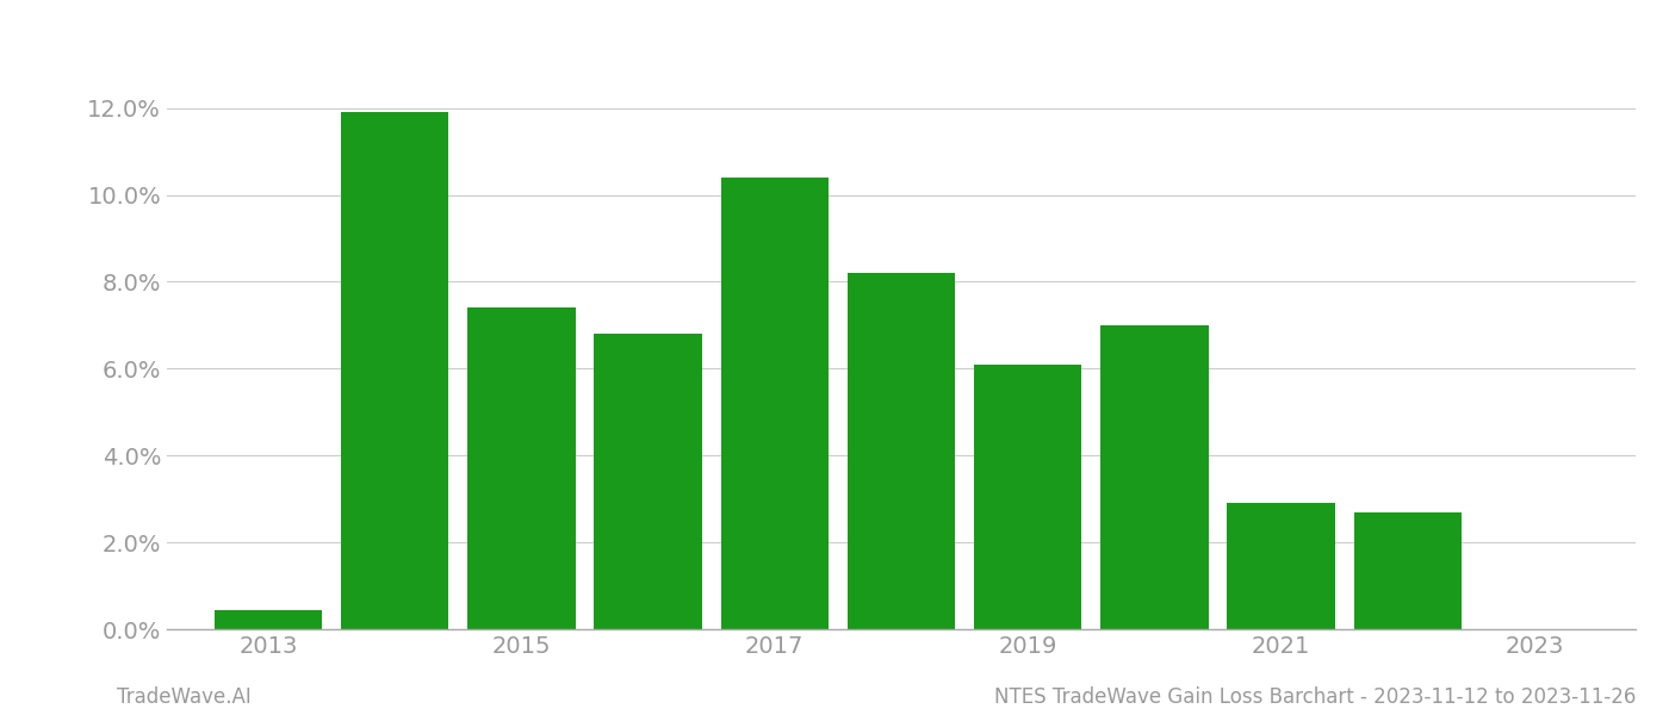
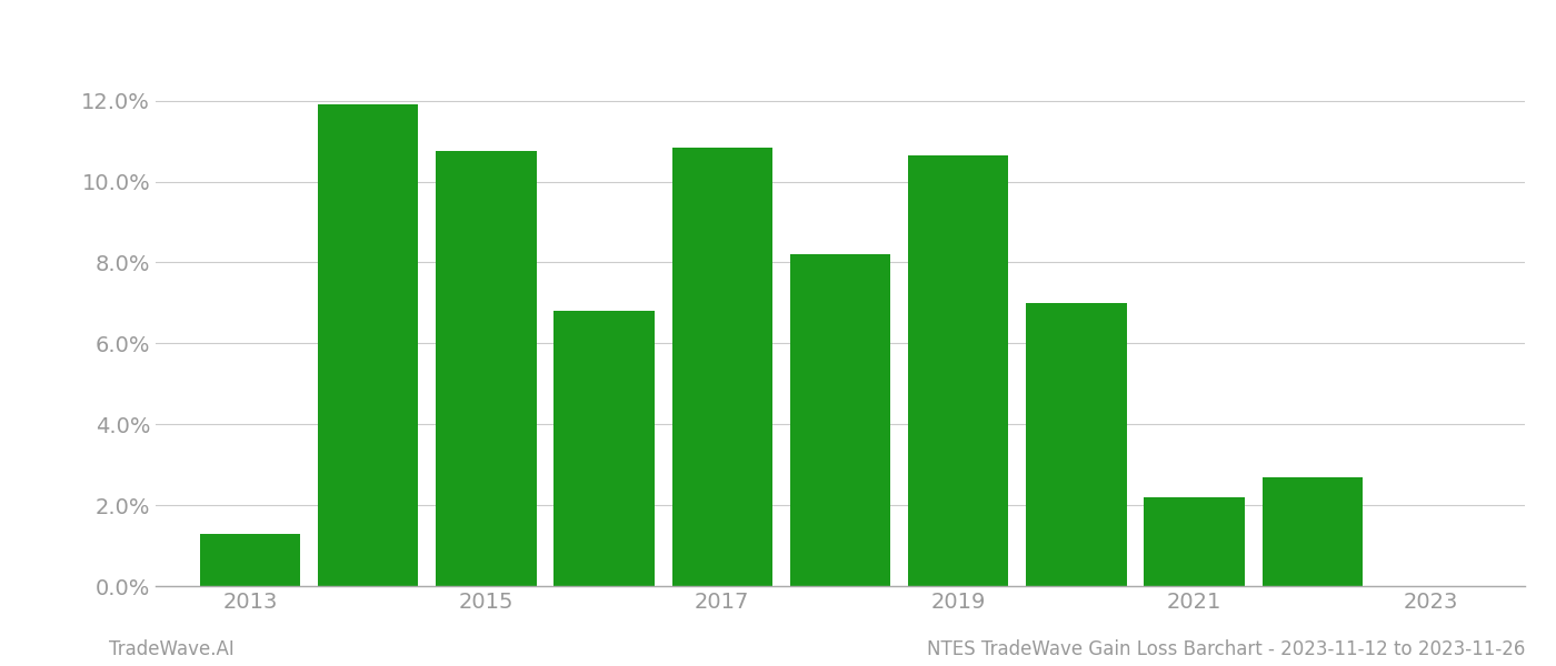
2013: 0.45% -> 1.30%
2015: 7.40% -> 10.75%
2017: 10.40% -> 10.85%
2019: 6.10% -> 10.65%
2021: 2.90% -> 2.20%
